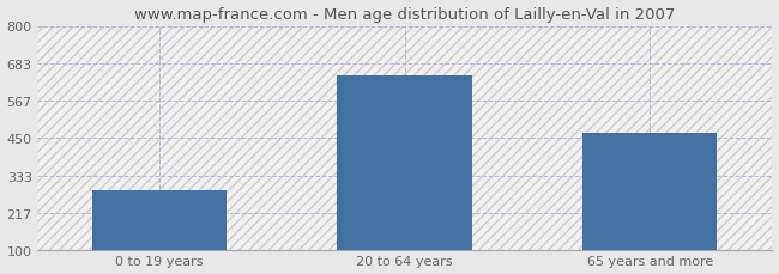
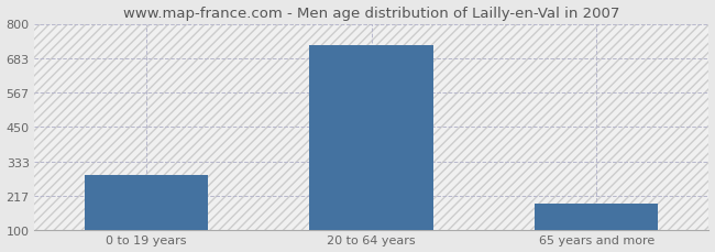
20 to 64 years: 645 -> 726
65 years and more: 465 -> 191
